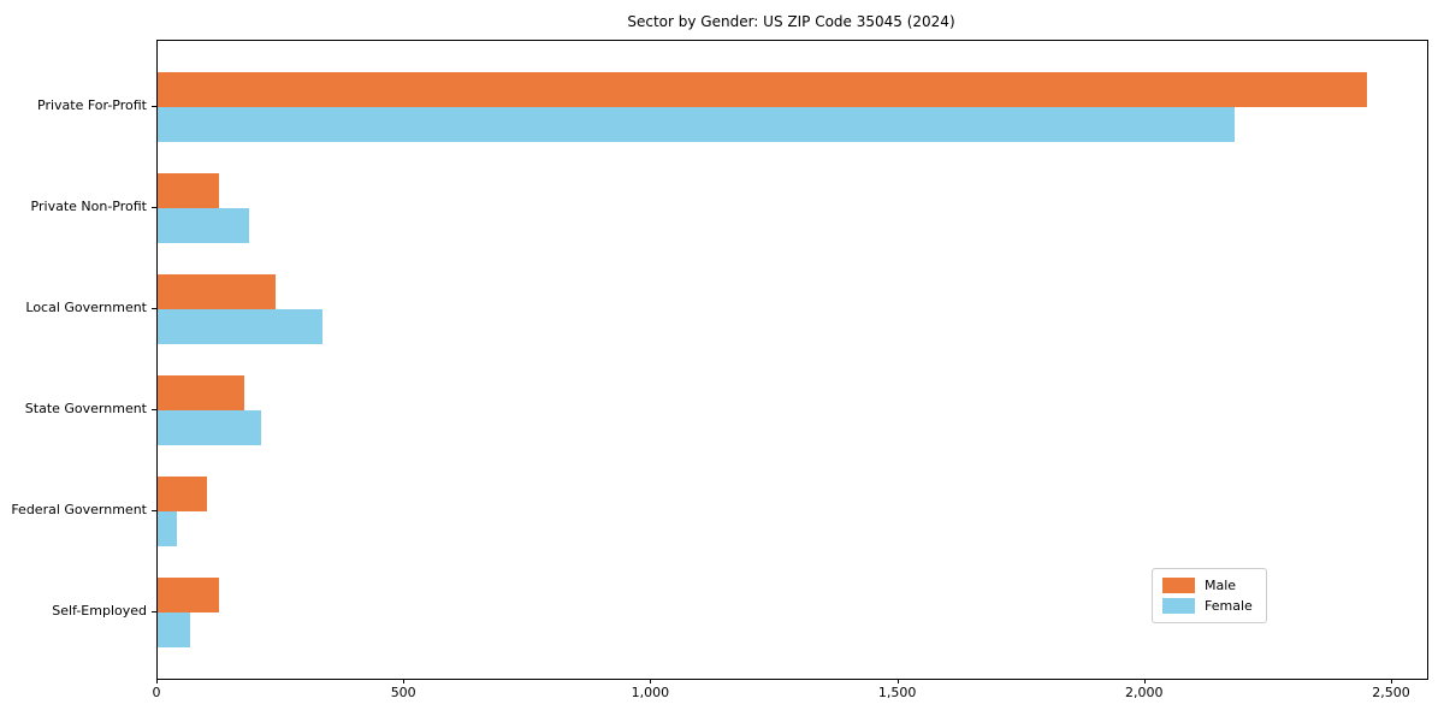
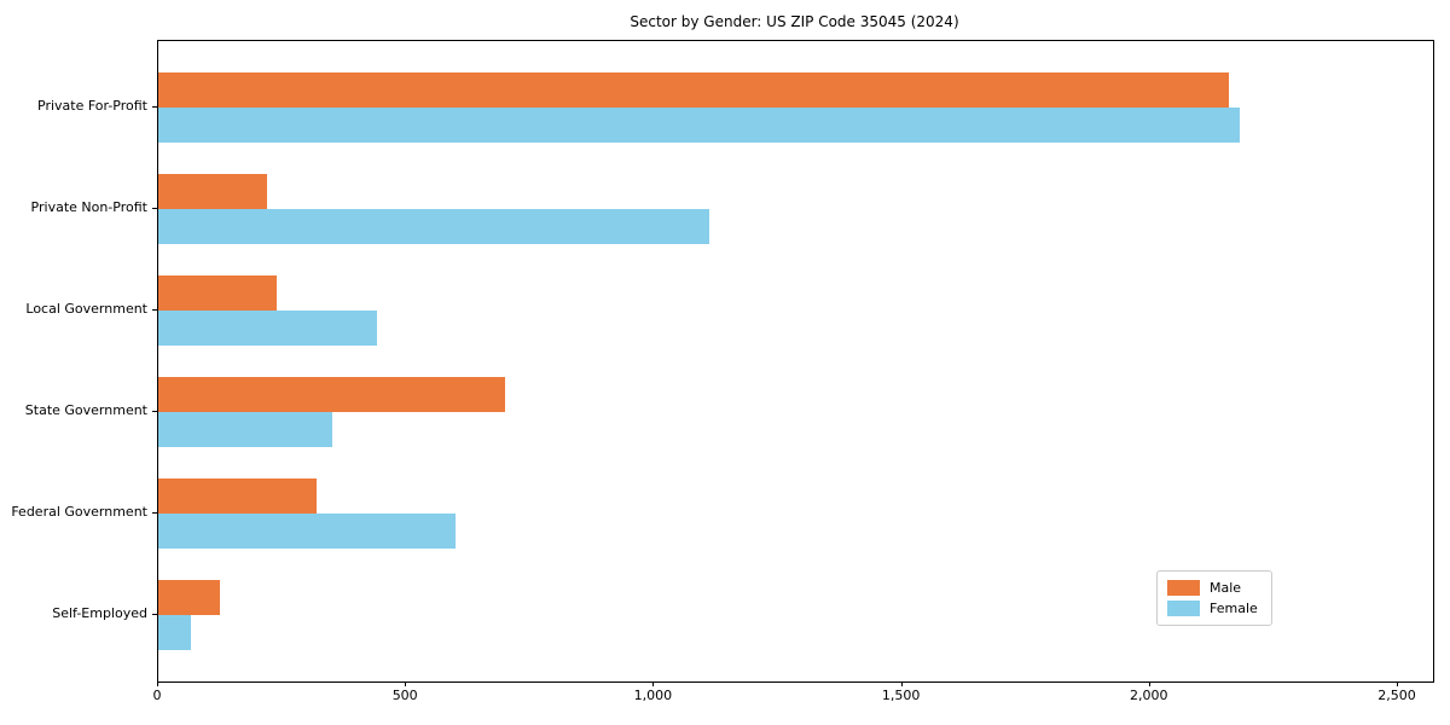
Male/Private For-Profit: 2450 -> 2160
Male/Private Non-Profit: 120 -> 220
Female/Private Non-Profit: 180 -> 1110
Female/Local Government: 340 -> 440
Male/State Government: 180 -> 700
Female/State Government: 210 -> 350
Male/Federal Government: 100 -> 320
Female/Federal Government: 40 -> 600
